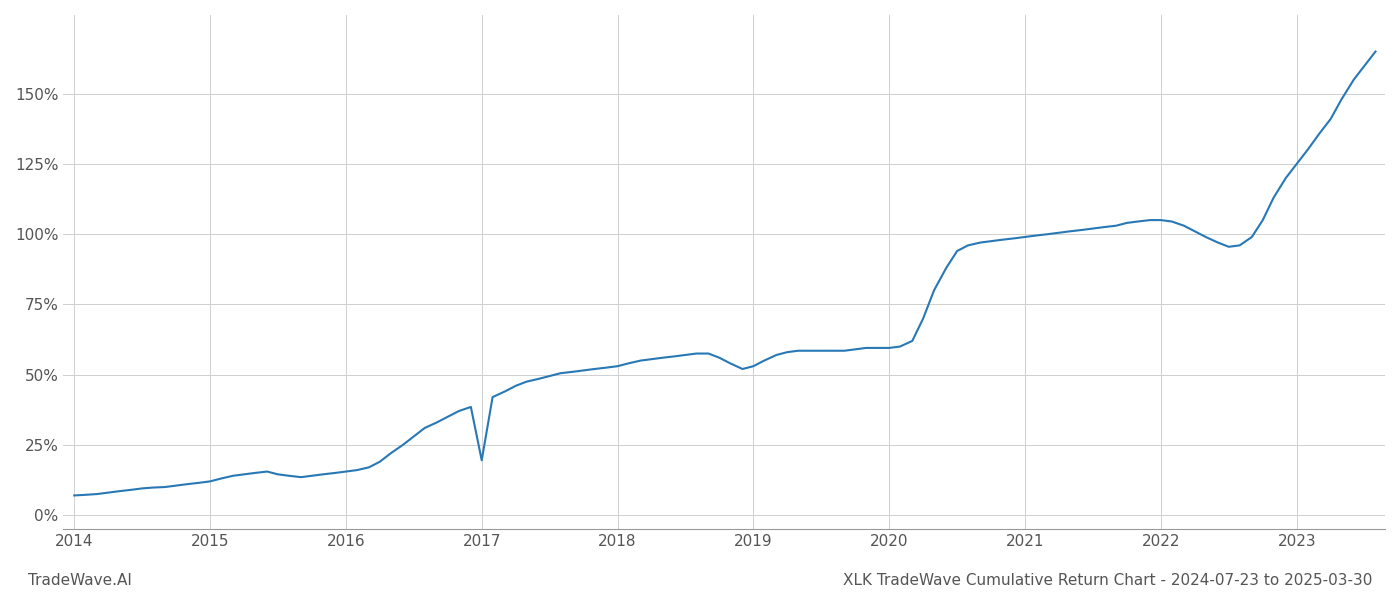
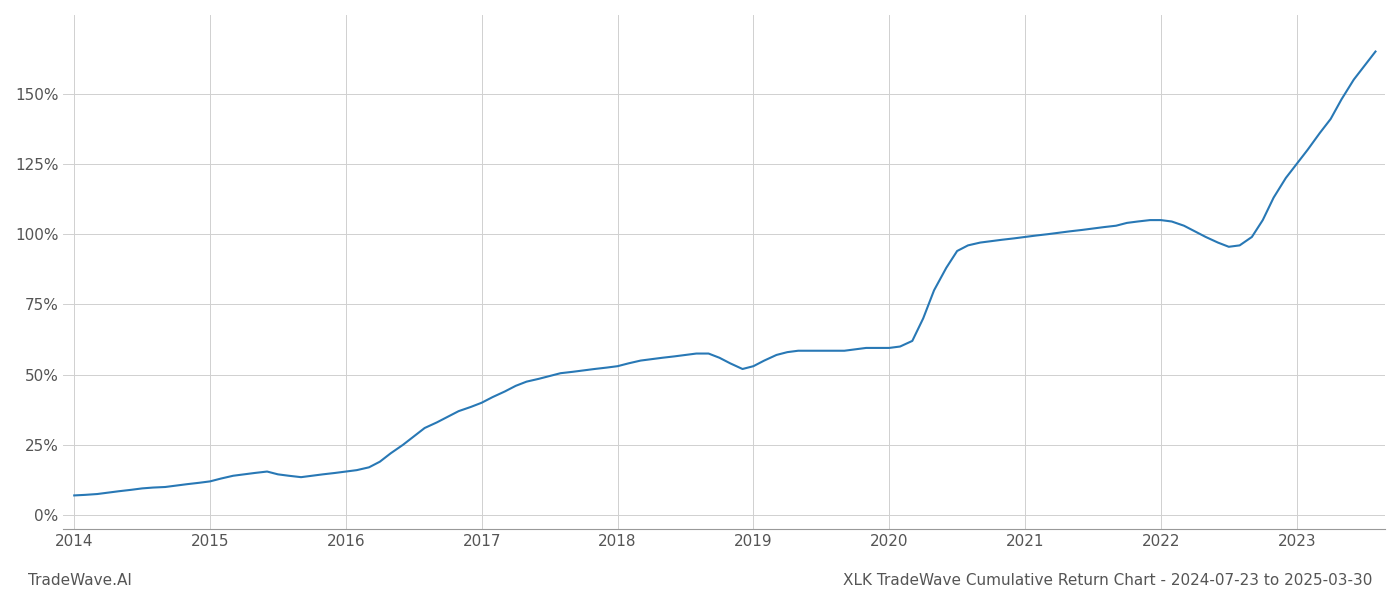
2017: 19.5% -> 40.0%
